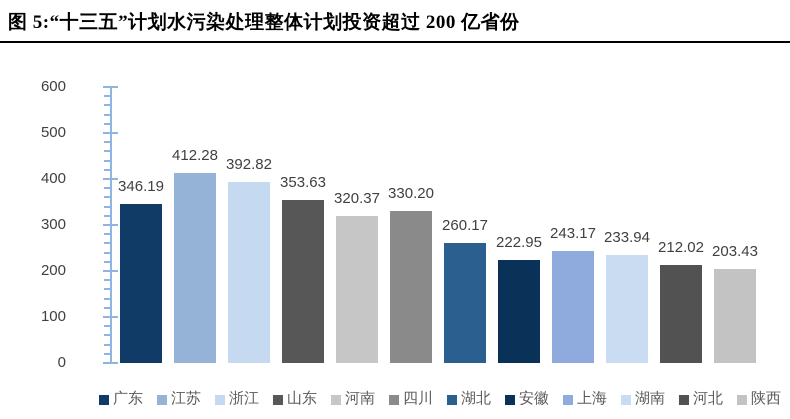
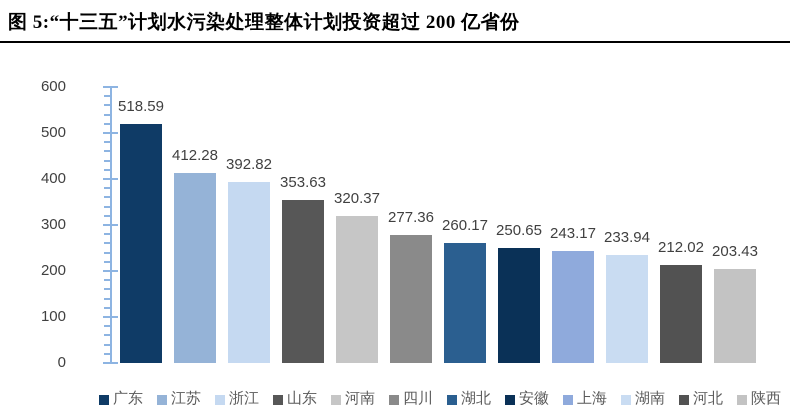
广东: 346.19 -> 518.59
四川: 330.20 -> 277.36
安徽: 222.95 -> 250.65
